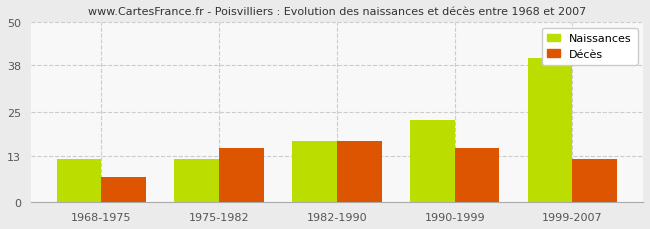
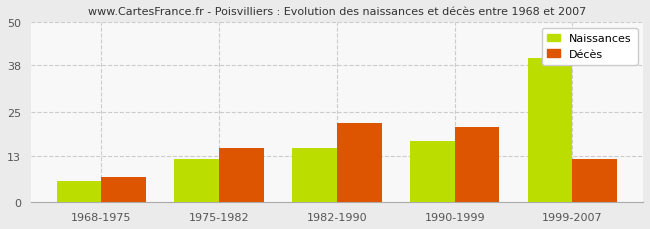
Naissances/1968-1975: 12 -> 6
Naissances/1982-1990: 17 -> 15
Décès/1982-1990: 17 -> 22
Naissances/1990-1999: 23 -> 17
Décès/1990-1999: 15 -> 21
